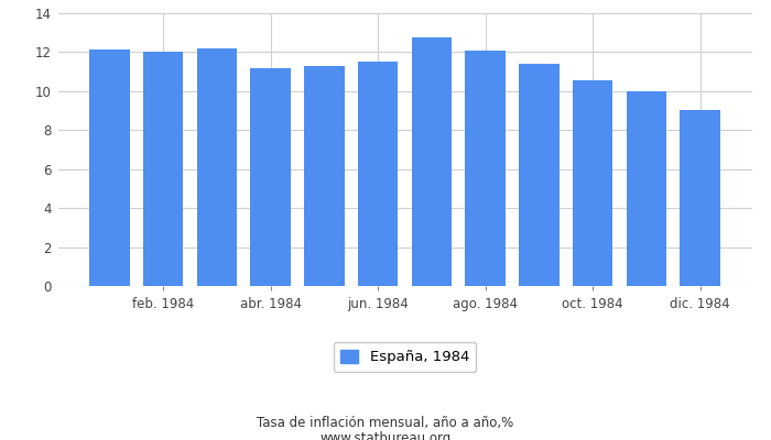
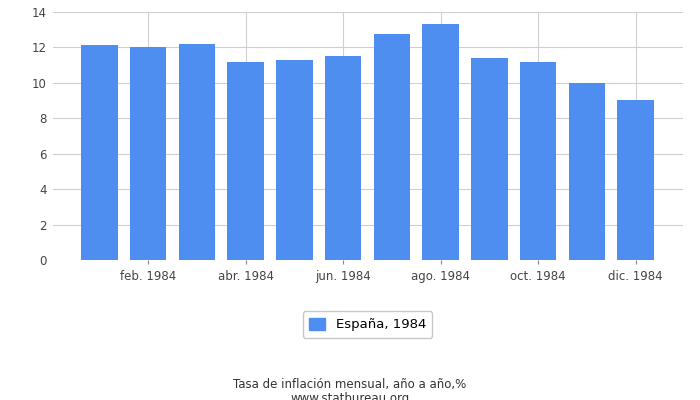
ago. 1984: 12.1 -> 13.3
oct. 1984: 10.6 -> 11.2
